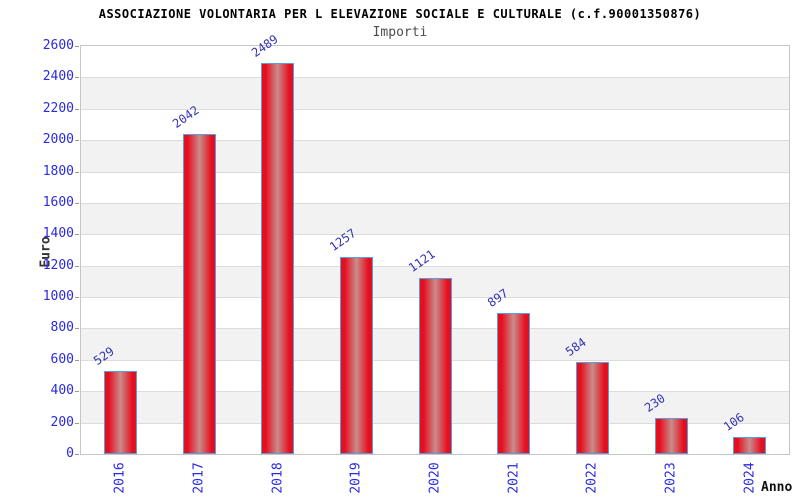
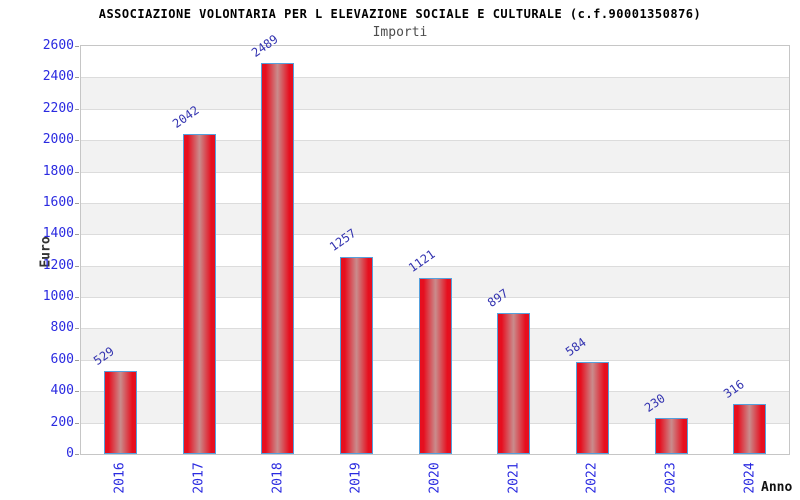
2024: 106 -> 316
